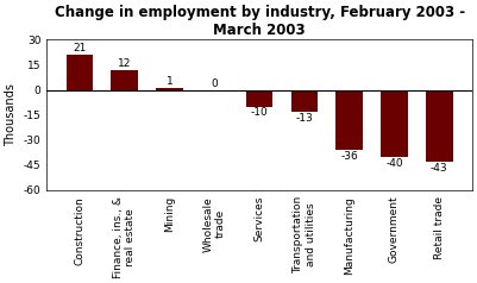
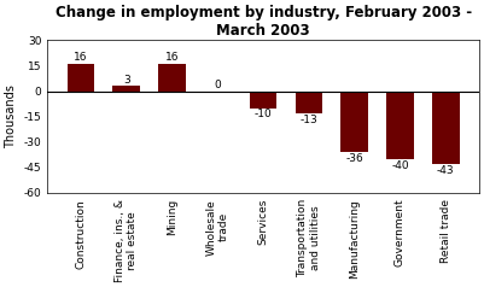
Construction: 21 -> 16
Finance, ins., & real estate: 12 -> 3
Mining: 1 -> 16
